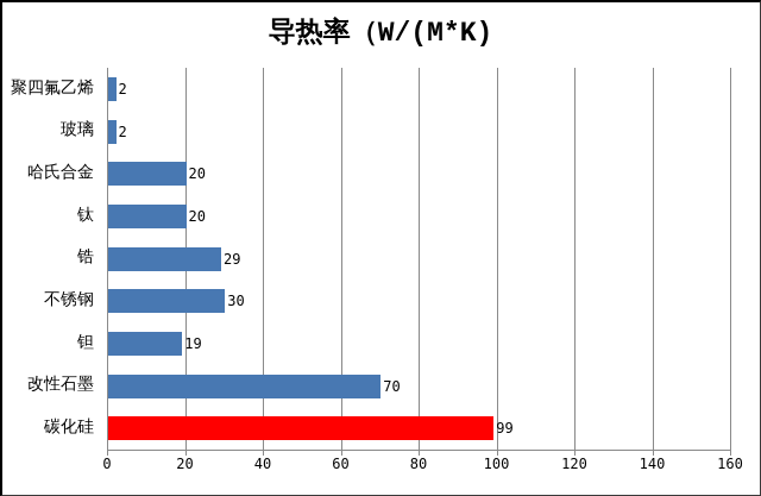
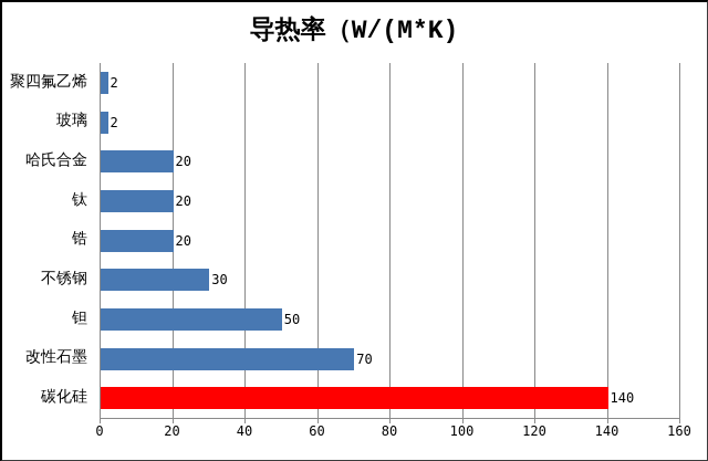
锆: 29 -> 20
钽: 19 -> 50
碳化硅: 99 -> 140
